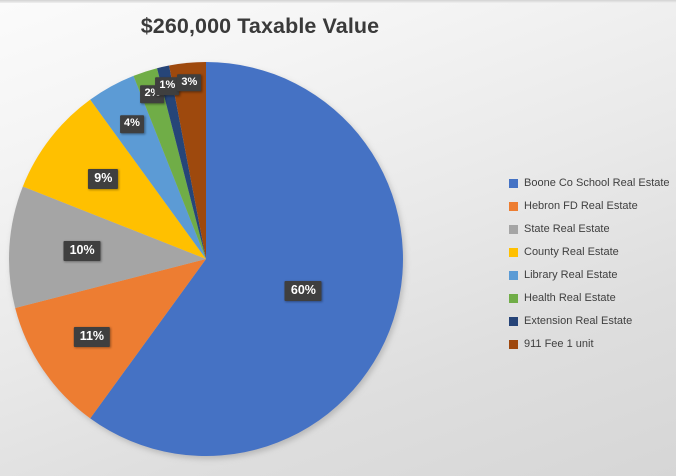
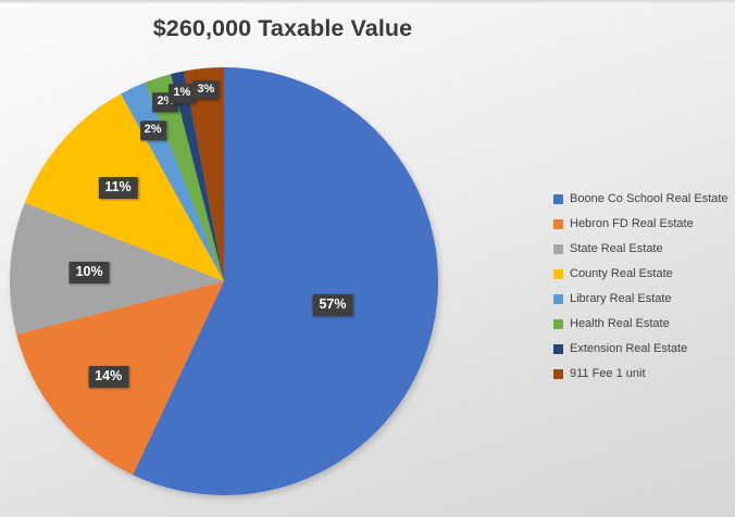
Boone Co School Real Estate: 60% -> 57%
Hebron FD Real Estate: 11% -> 14%
County Real Estate: 9% -> 11%
Library Real Estate: 4% -> 2%
